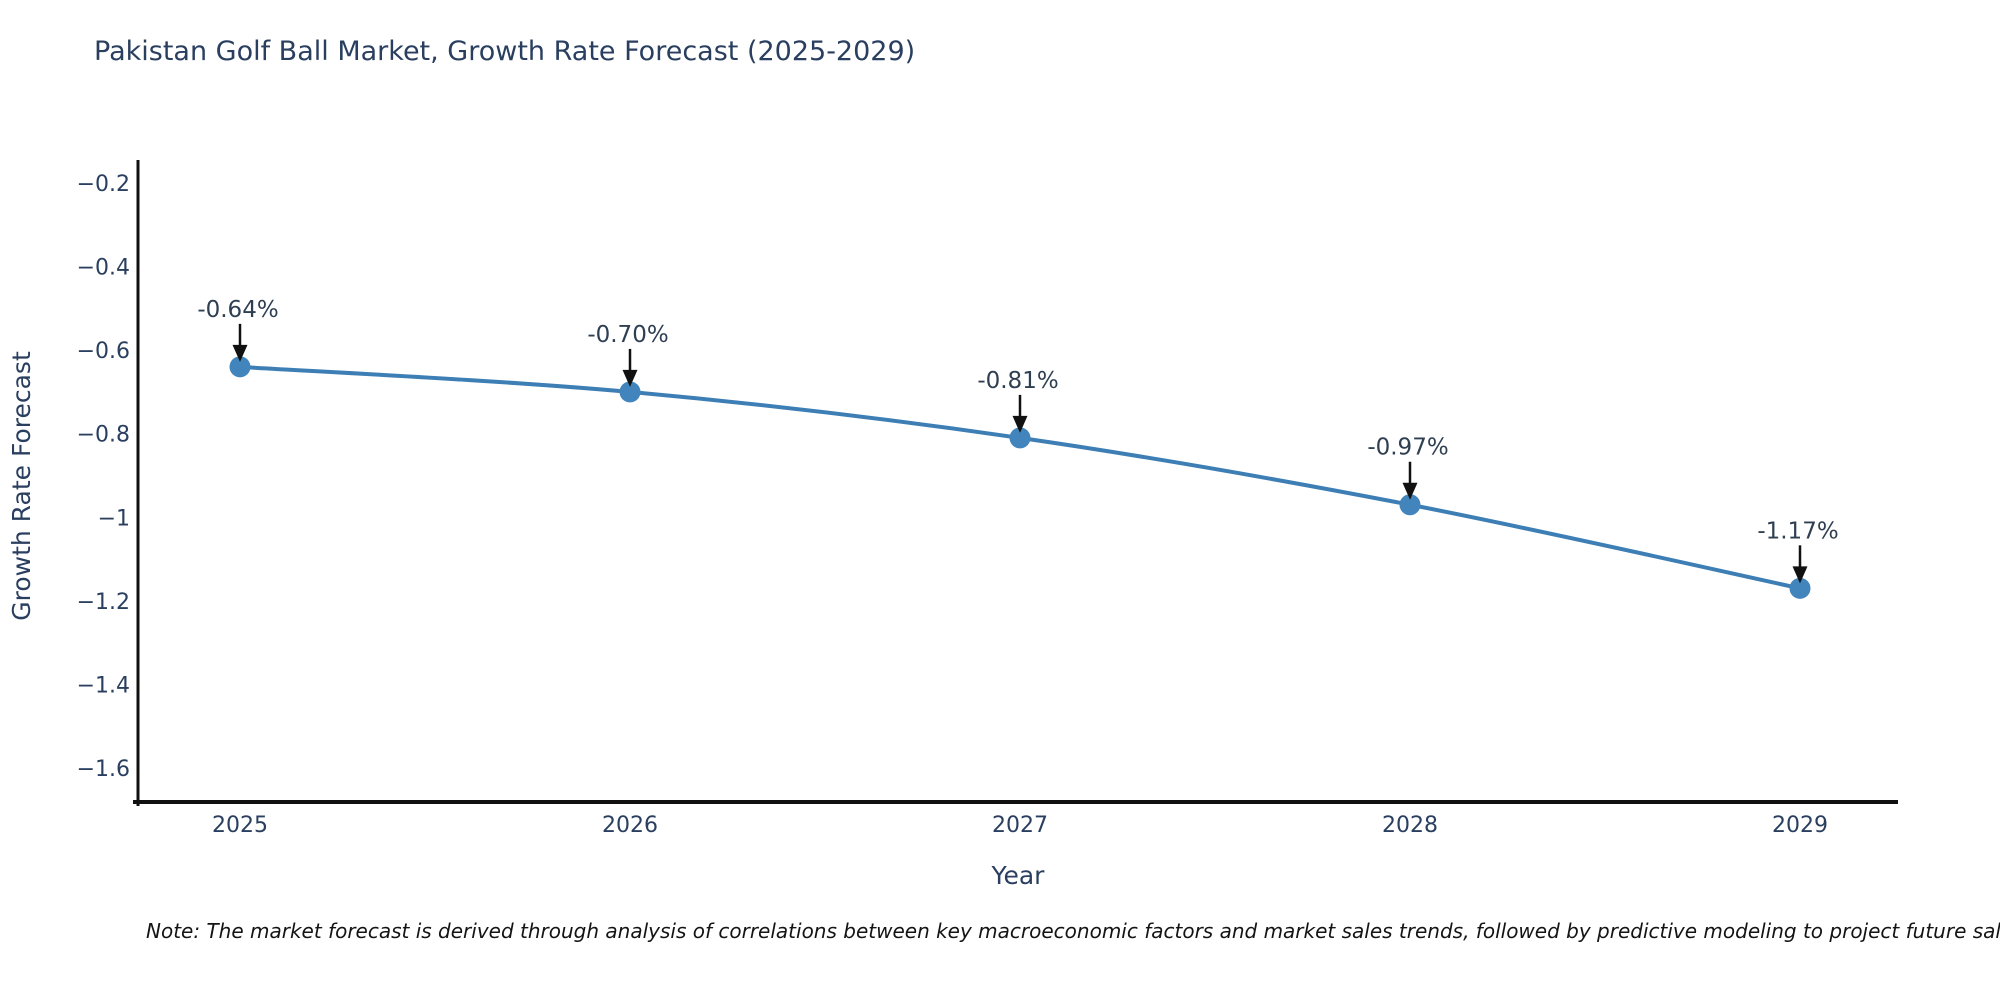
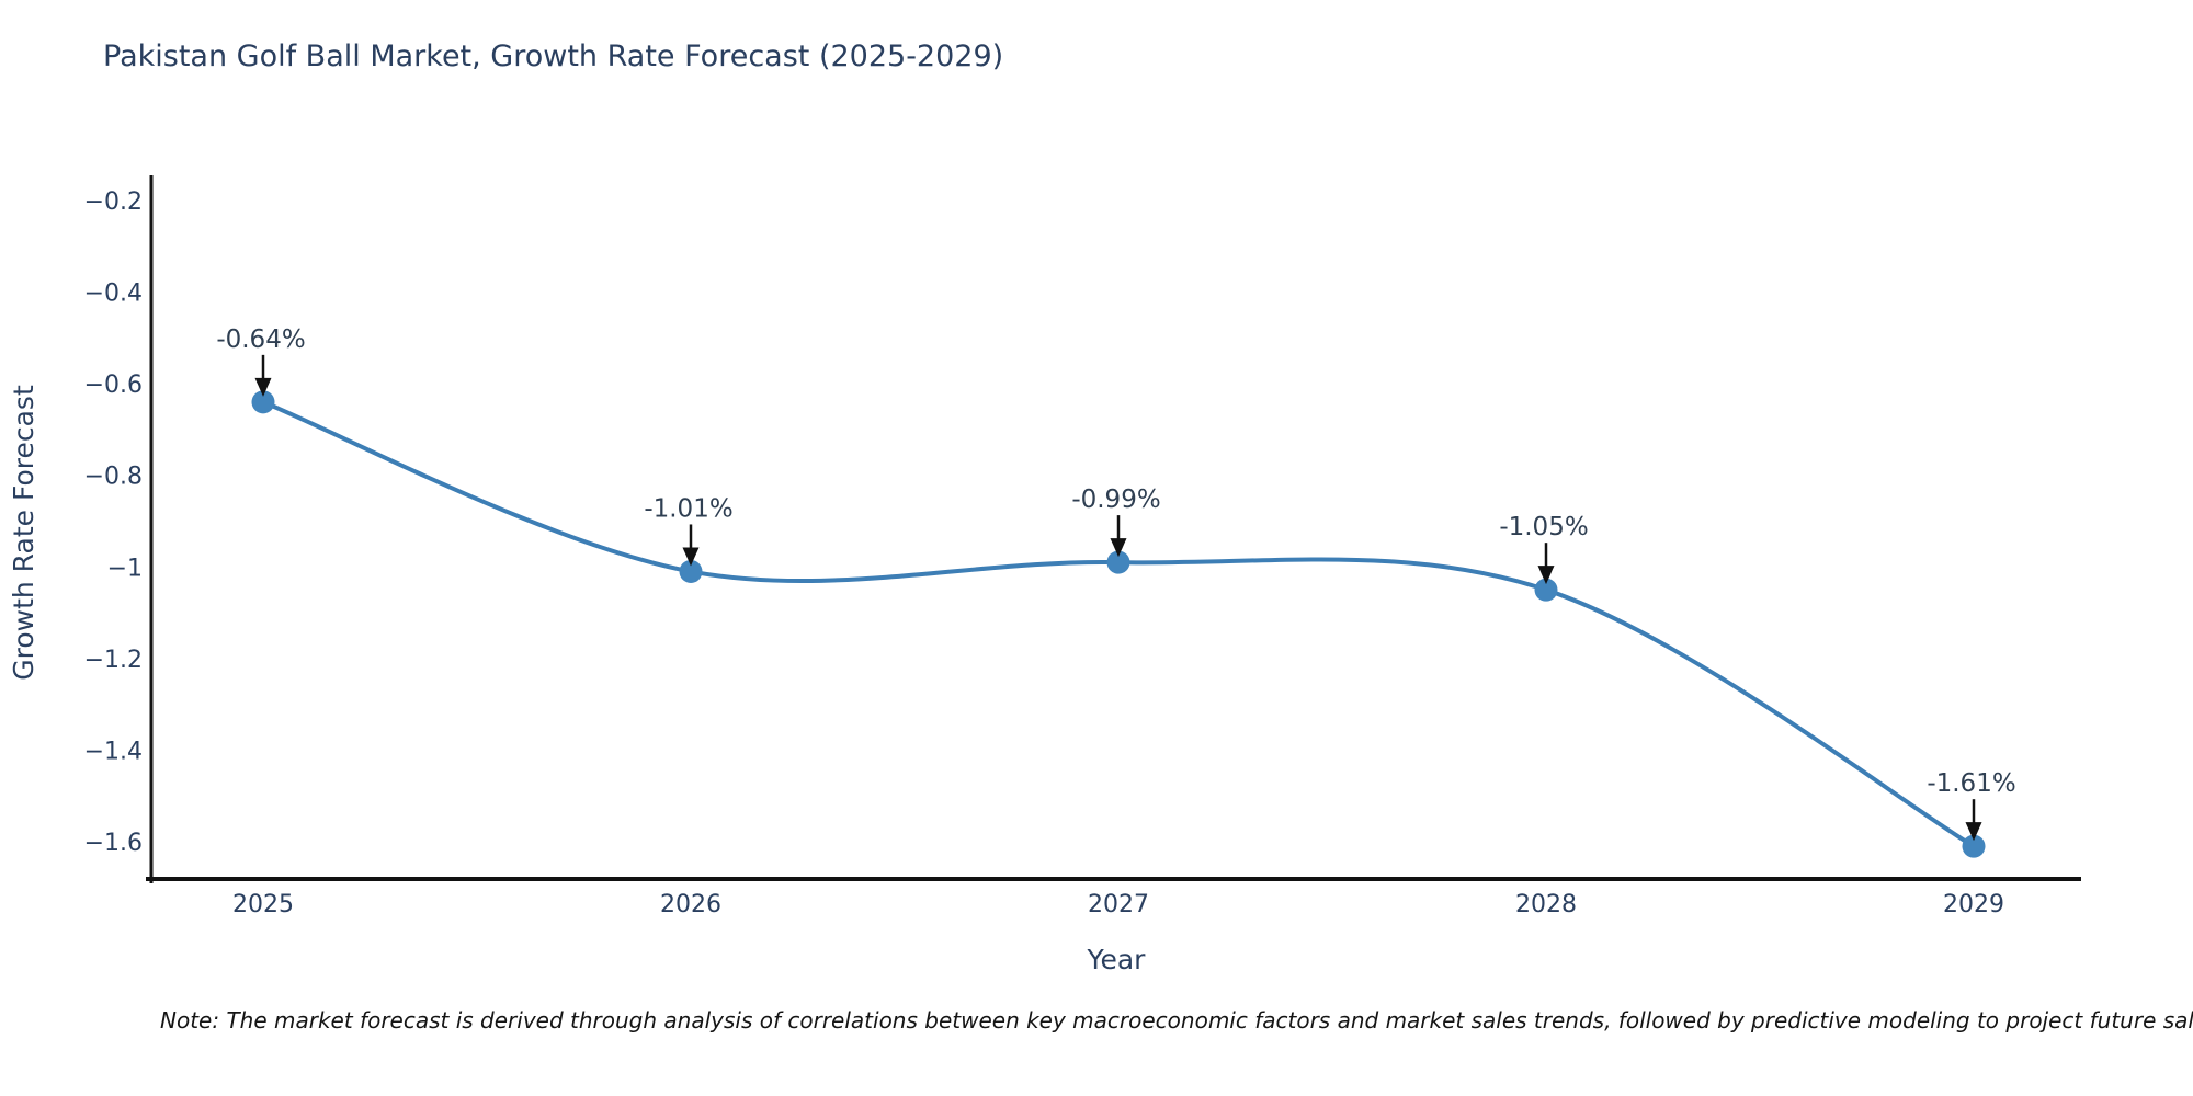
2026: -0.70% -> -1.01%
2027: -0.81% -> -0.99%
2028: -0.97% -> -1.05%
2029: -1.17% -> -1.61%
